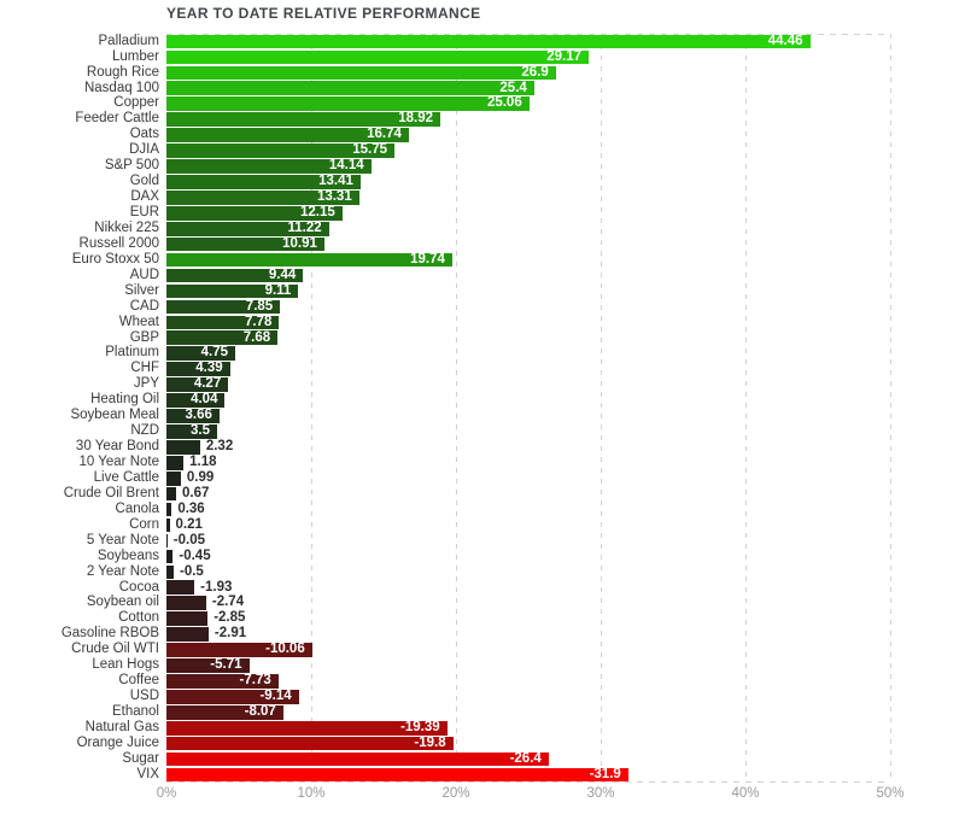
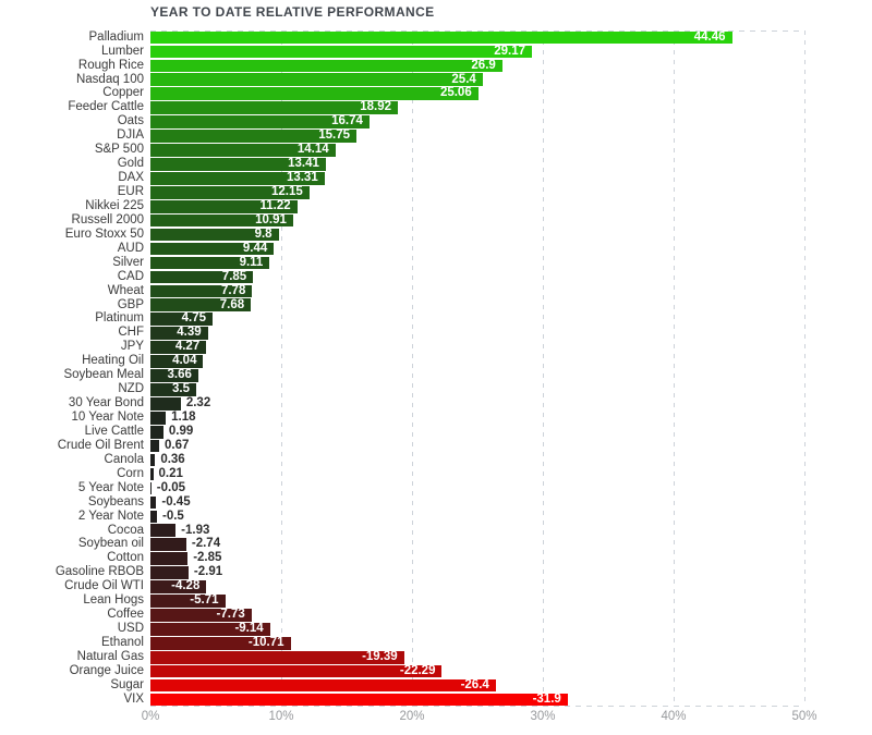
Euro Stoxx 50: 19.74 -> 9.8
Crude Oil WTI: -10.06 -> -4.28
Ethanol: -8.07 -> -10.71
Orange Juice: -19.8 -> -22.29
